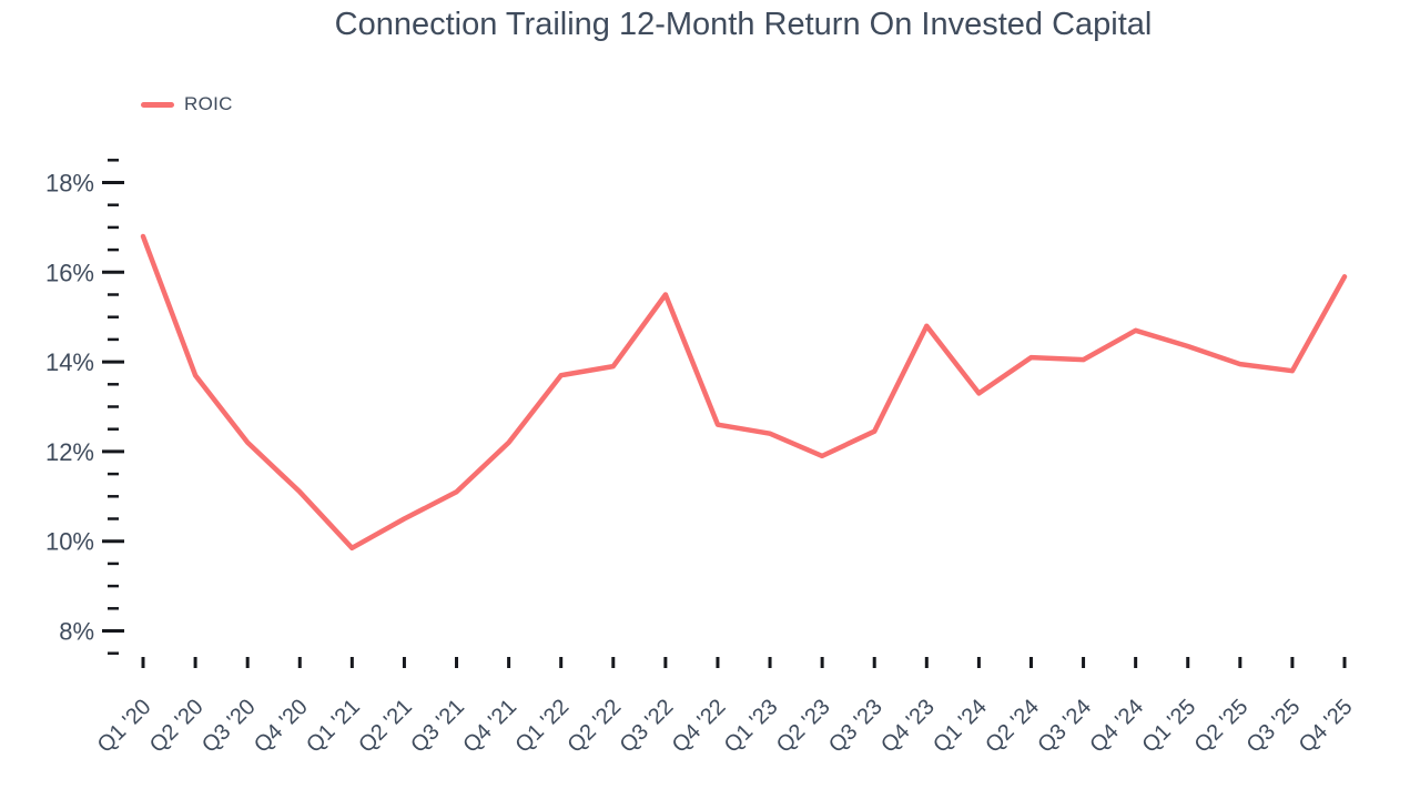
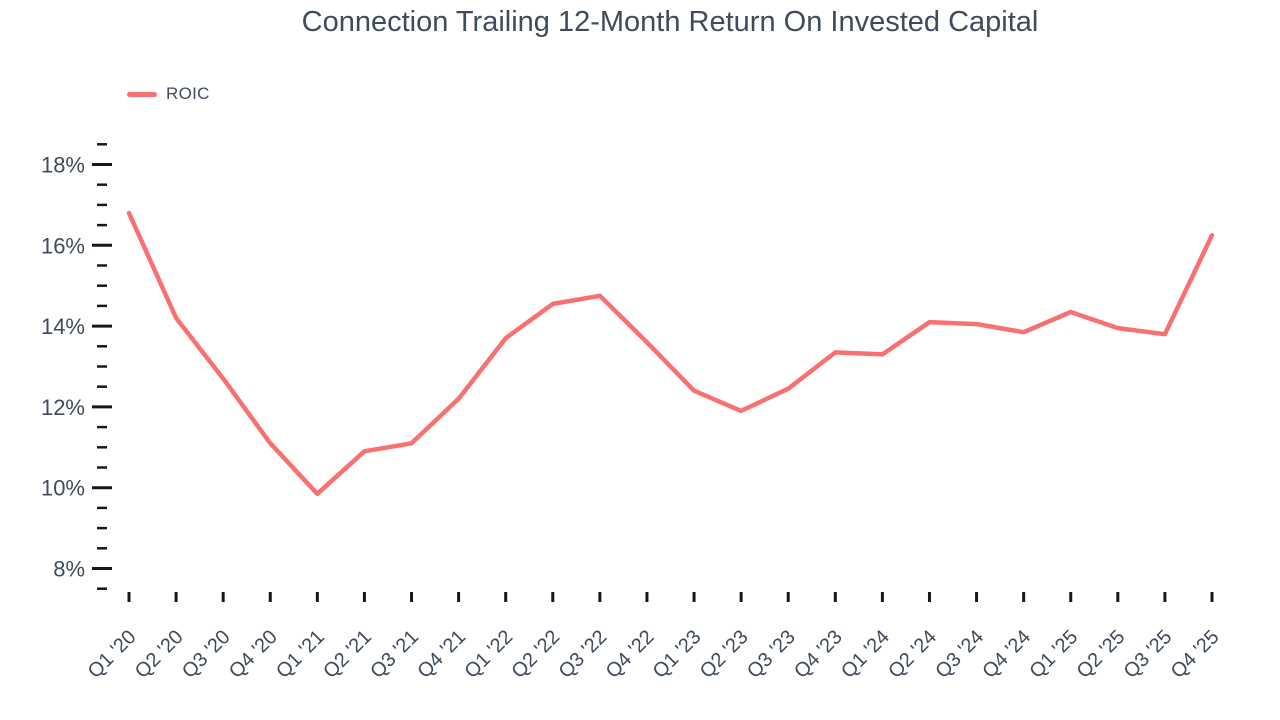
Q2 '20: 13.7% -> 14.2%
Q3 '20: 12.2% -> 12.7%
Q2 '21: 10.5% -> 10.9%
Q2 '22: 13.9% -> 14.6%
Q3 '22: 15.5% -> 14.8%
Q4 '22: 12.6% -> 13.6%
Q4 '23: 14.8% -> 13.3%
Q4 '24: 14.7% -> 13.8%
Q4 '25: 15.9% -> 16.2%
